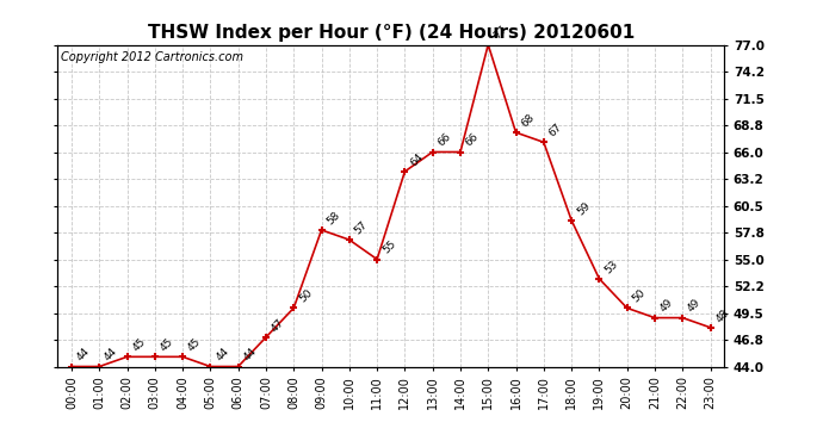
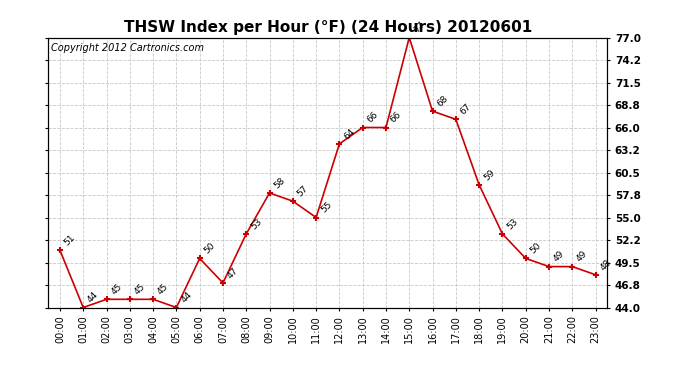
00:00: 44 -> 51
06:00: 44 -> 50
08:00: 50 -> 53
